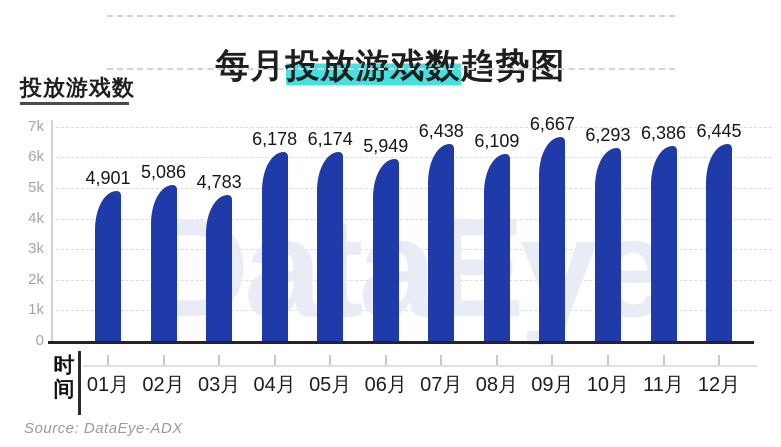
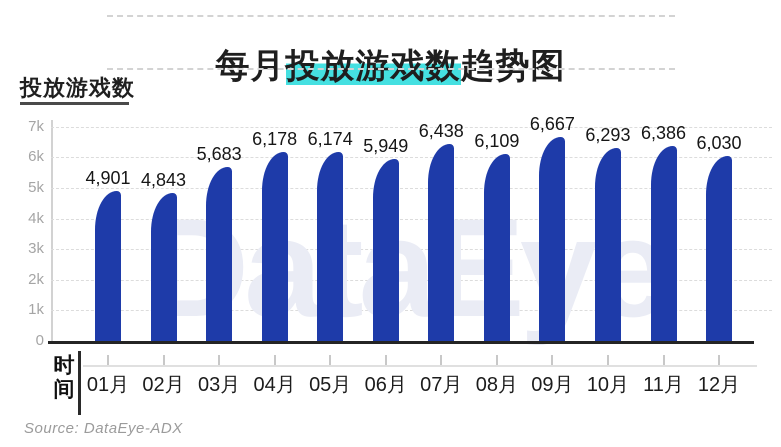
02月: 5,086 -> 4,843
03月: 4,783 -> 5,683
12月: 6,445 -> 6,030
